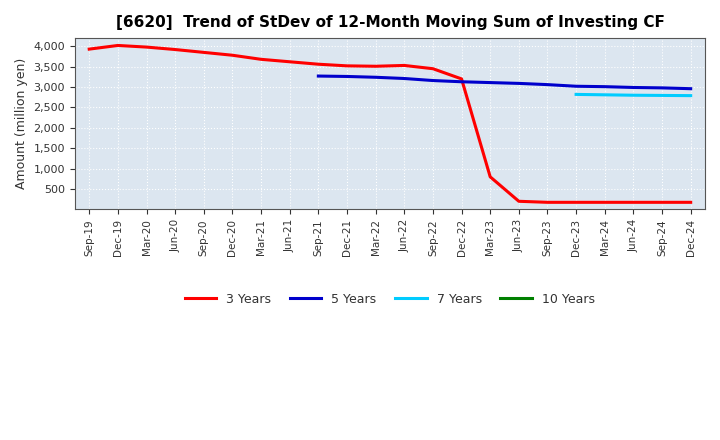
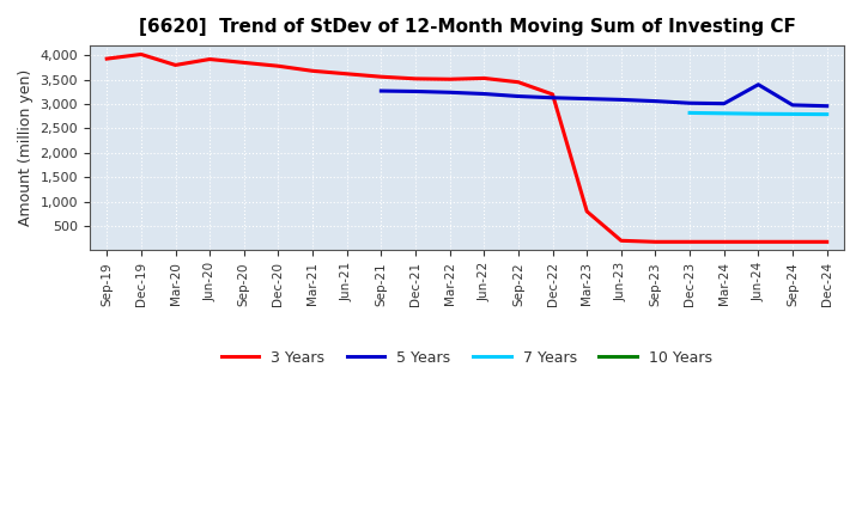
3 Years/Mar-20: 3,980 -> 3,800
5 Years/Jun-24: 2,990 -> 3,400
